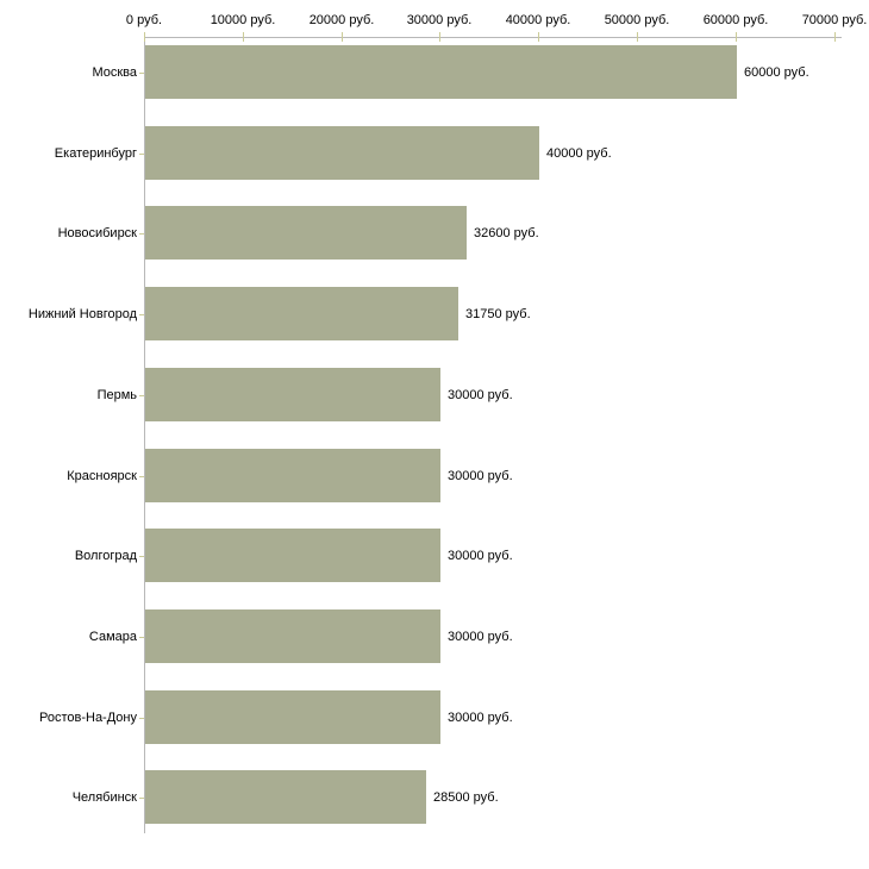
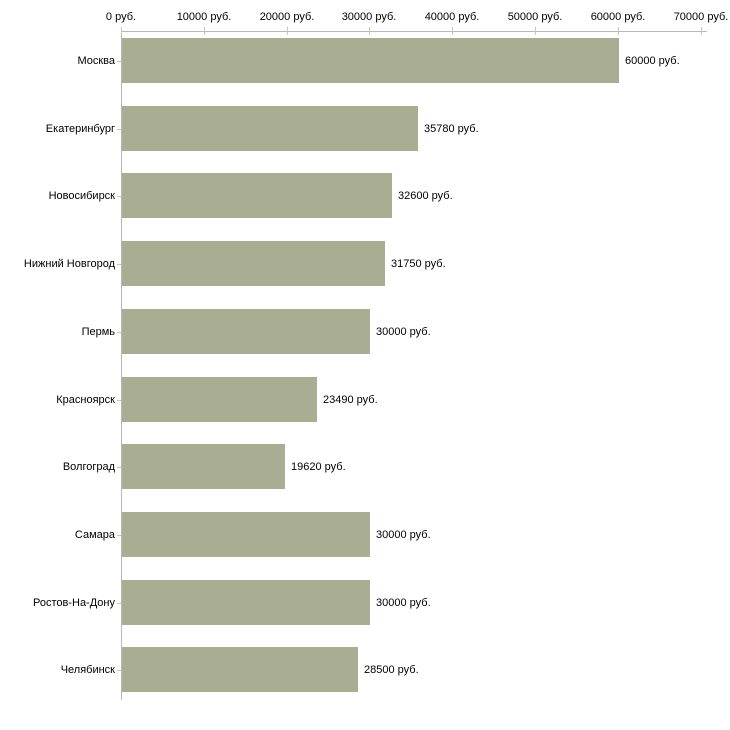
Екатеринбург: 40000 -> 35780
Красноярск: 30000 -> 23490
Волгоград: 30000 -> 19620
